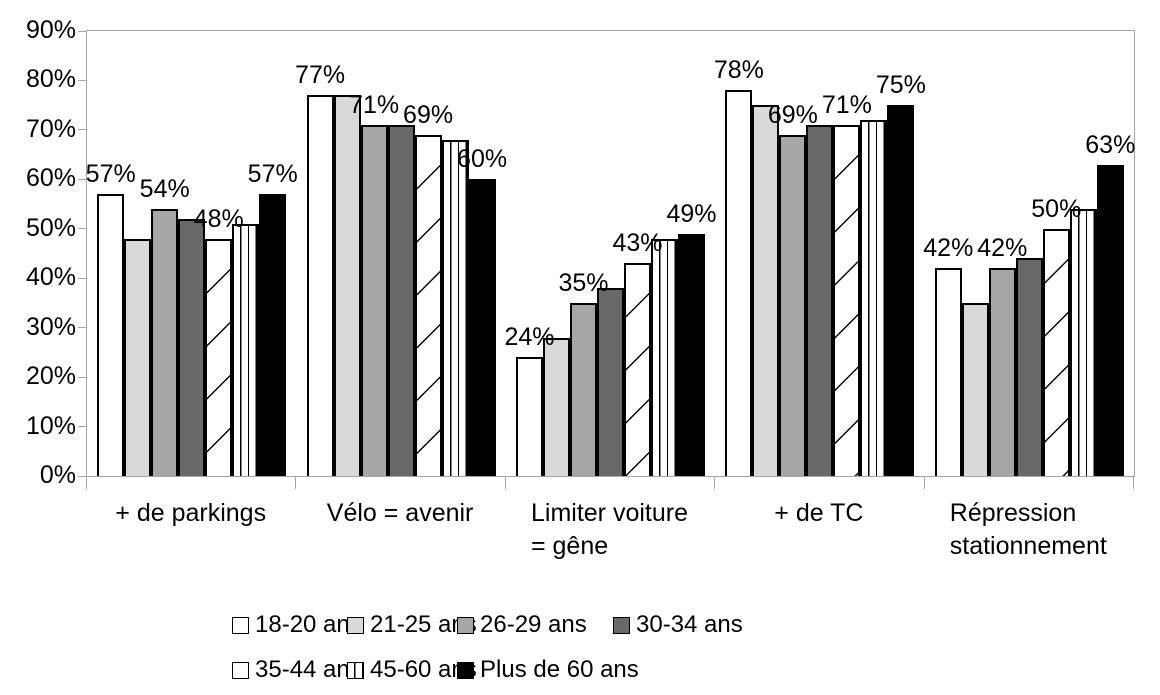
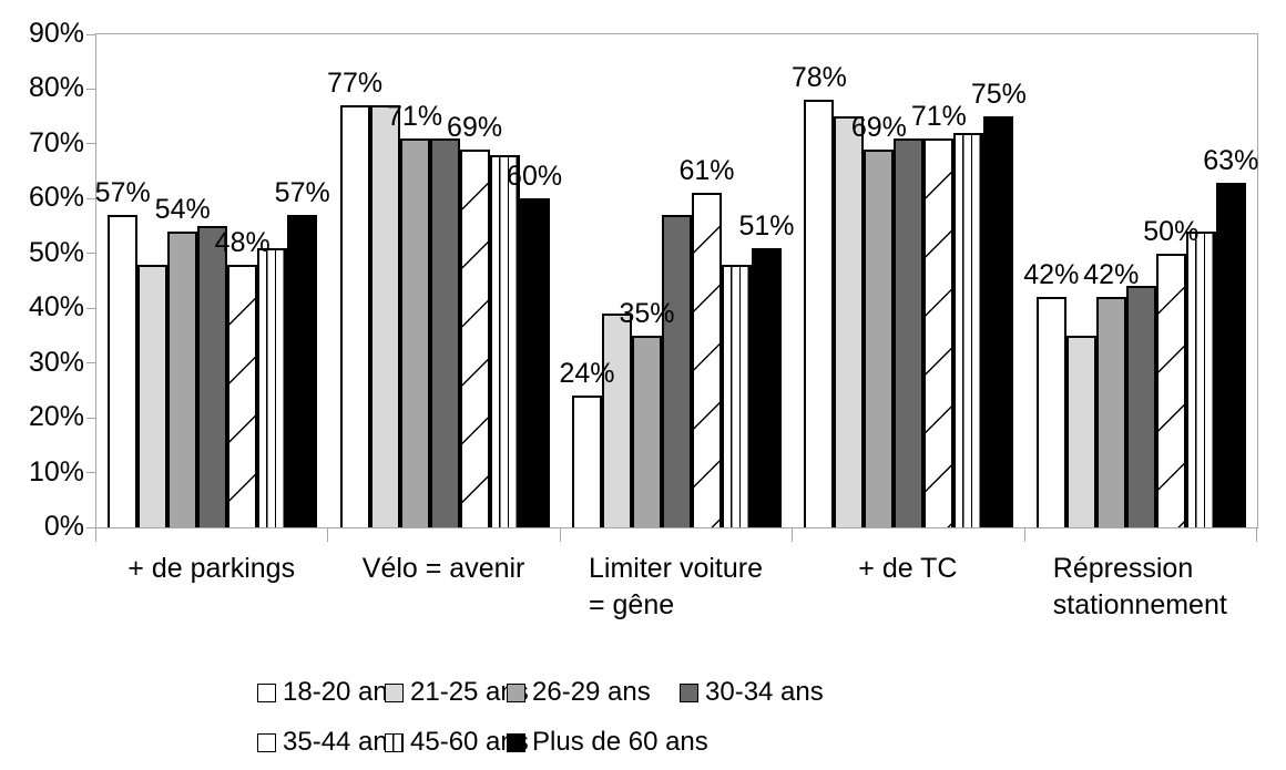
30-34 ans/+ de parkings: 52% -> 55%
21-25 ans/Limiter voiture = gêne: 28% -> 39%
30-34 ans/Limiter voiture = gêne: 38% -> 57%
35-44 ans/Limiter voiture = gêne: 43% -> 61%
Plus de 60 ans/Limiter voiture = gêne: 49% -> 51%
